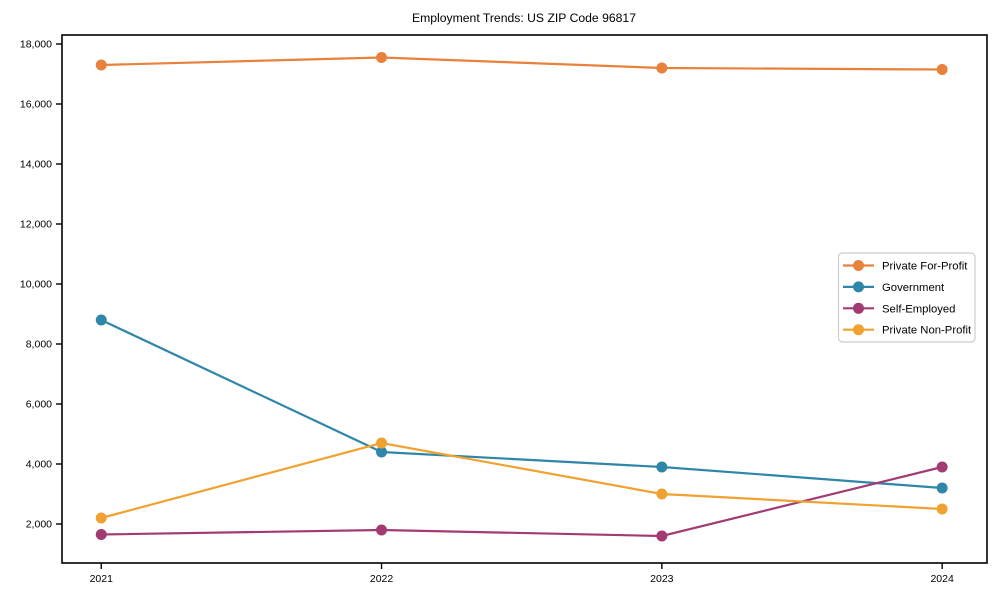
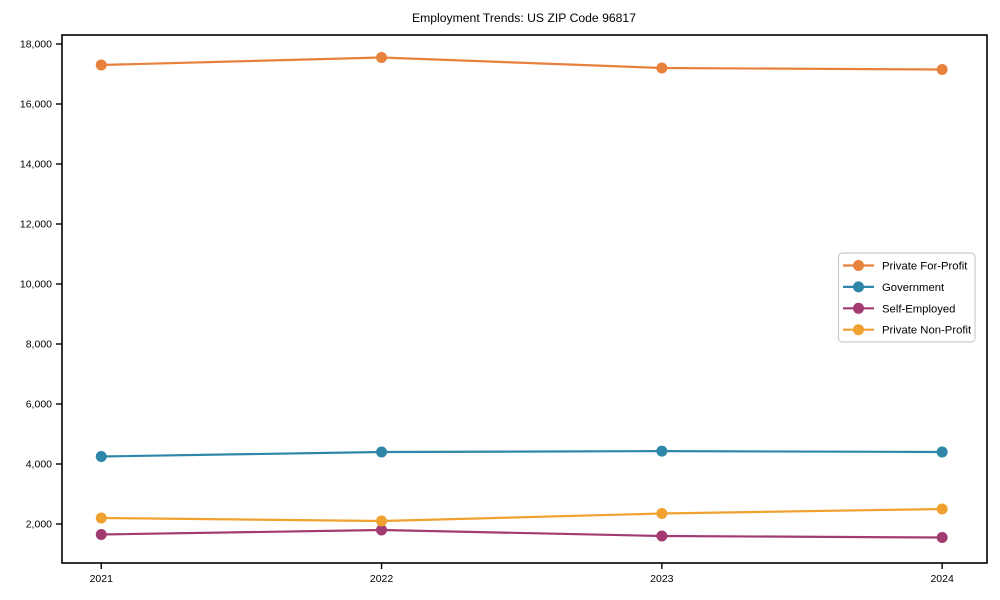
Government/2021: 8800 -> 4200
Private Non-Profit/2022: 4700 -> 2100
Government/2023: 3900 -> 4400
Private Non-Profit/2023: 3000 -> 2400
Government/2024: 3200 -> 4400
Self-Employed/2024: 3900 -> 1600
